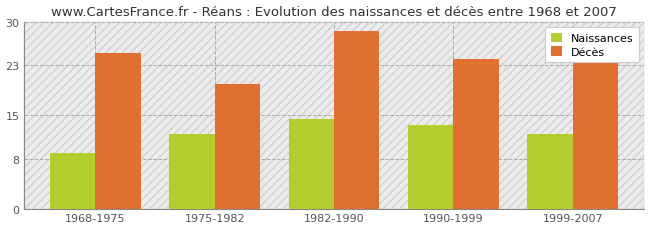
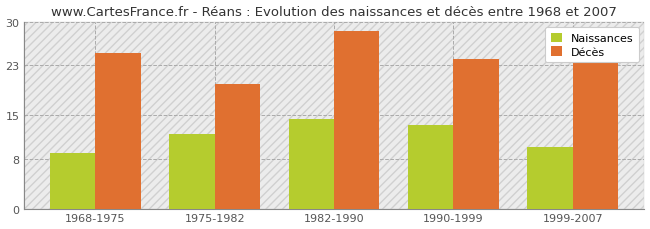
Naissances/1999-2007: 12.0 -> 10.0
